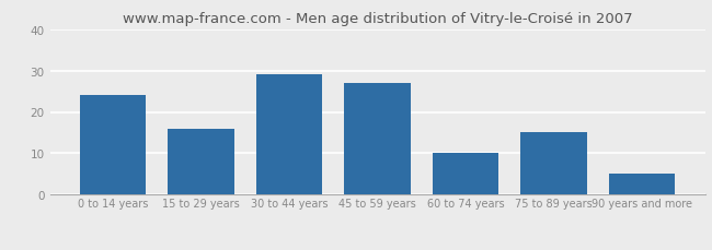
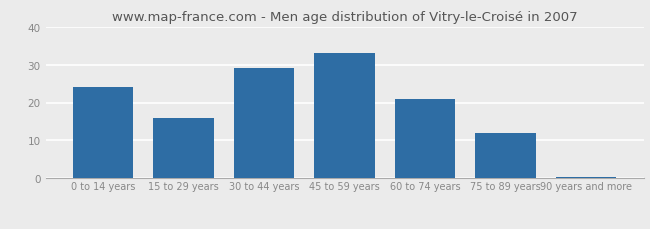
45 to 59 years: 27.0 -> 33.0
60 to 74 years: 10.0 -> 21.0
75 to 89 years: 15.0 -> 12.0
90 years and more: 5.0 -> 0.5
